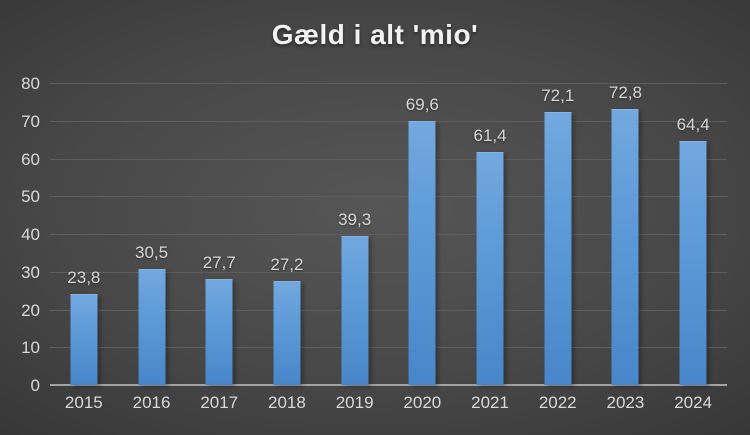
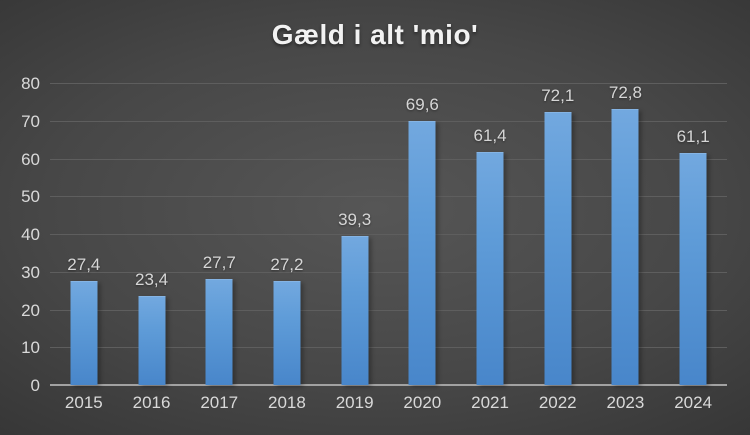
2015: 23,8 -> 27,4
2016: 30,5 -> 23,4
2024: 64,4 -> 61,1
